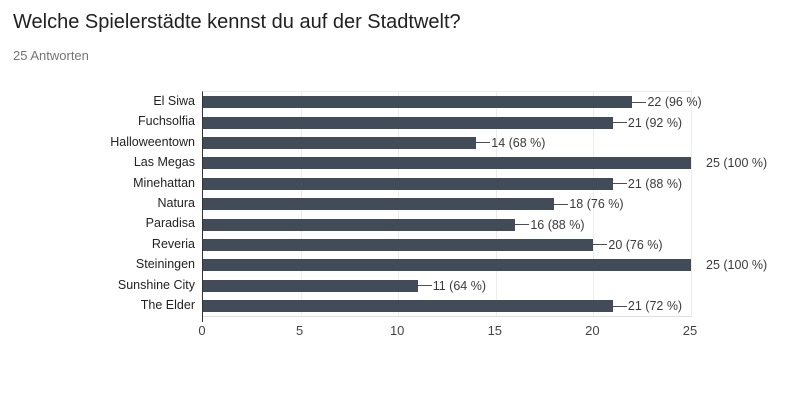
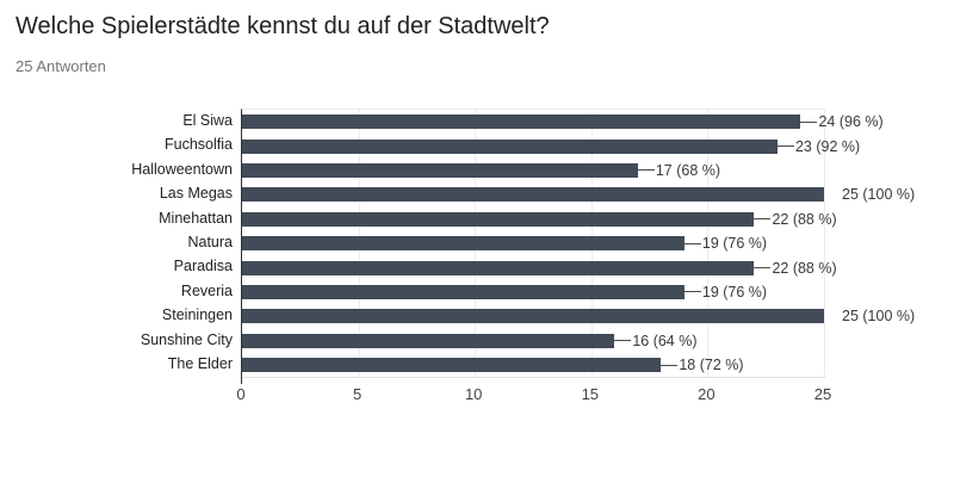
El Siwa: 22 -> 24
Fuchsolfia: 21 -> 23
Halloweentown: 14 -> 17
Minehattan: 21 -> 22
Natura: 18 -> 19
Paradisa: 16 -> 22
Reveria: 20 -> 19
Sunshine City: 11 -> 16
The Elder: 21 -> 18
